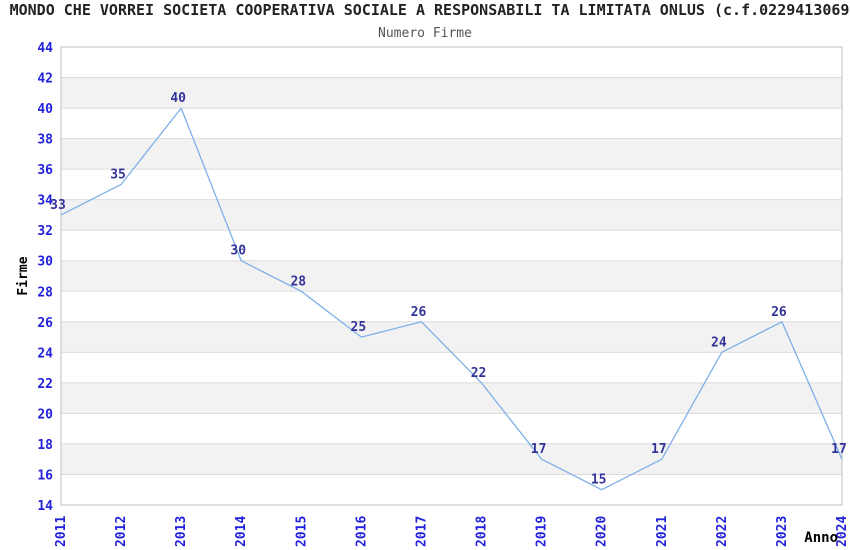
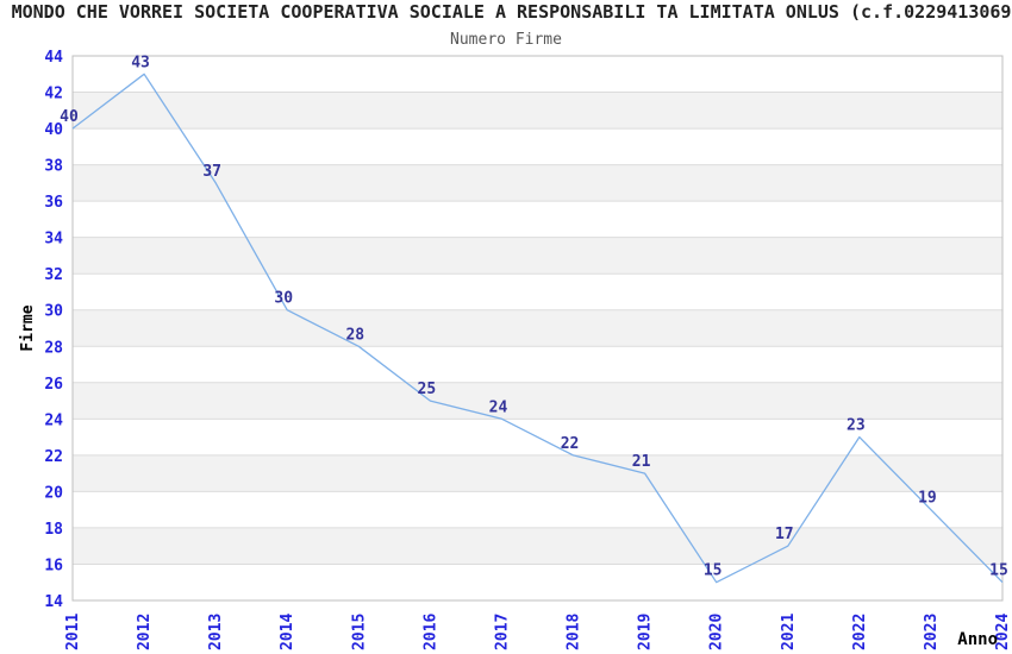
2011: 33 -> 40
2012: 35 -> 43
2013: 40 -> 37
2017: 26 -> 24
2019: 17 -> 21
2022: 24 -> 23
2023: 26 -> 19
2024: 17 -> 15
